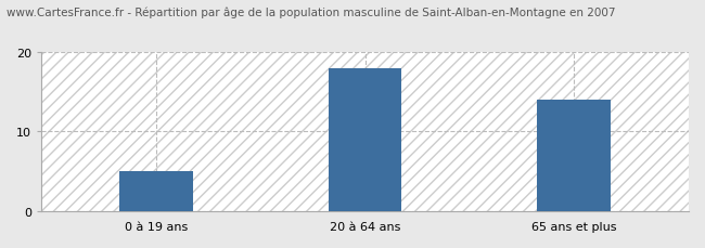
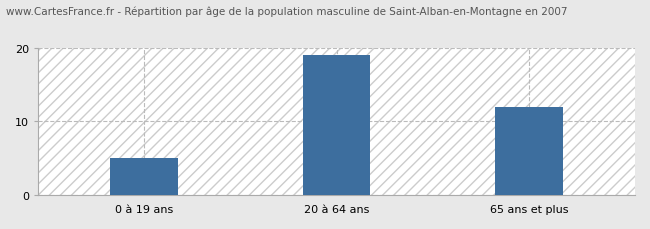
20 à 64 ans: 18 -> 19
65 ans et plus: 14 -> 12
